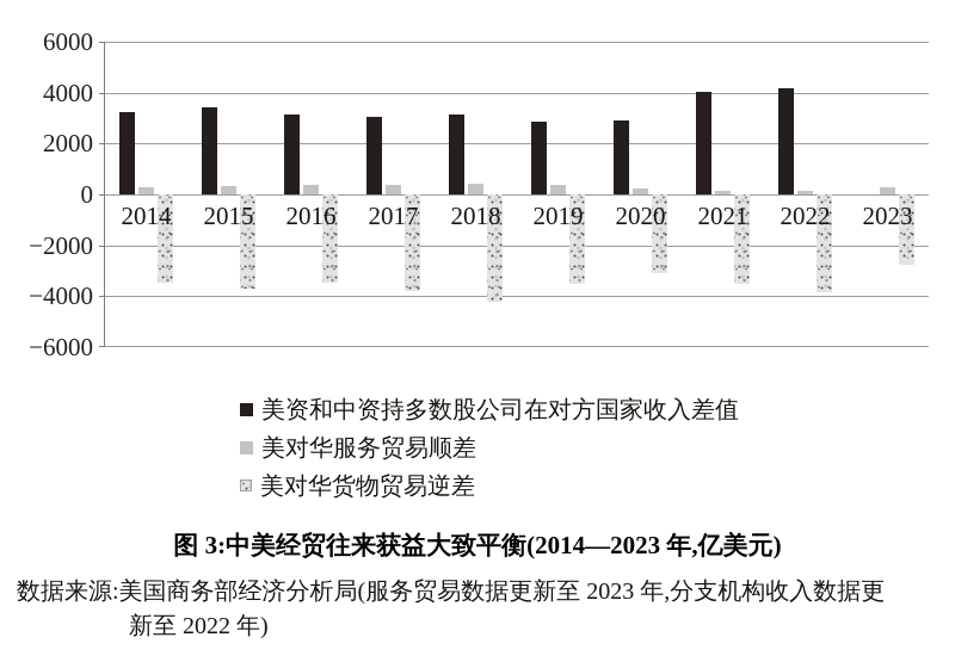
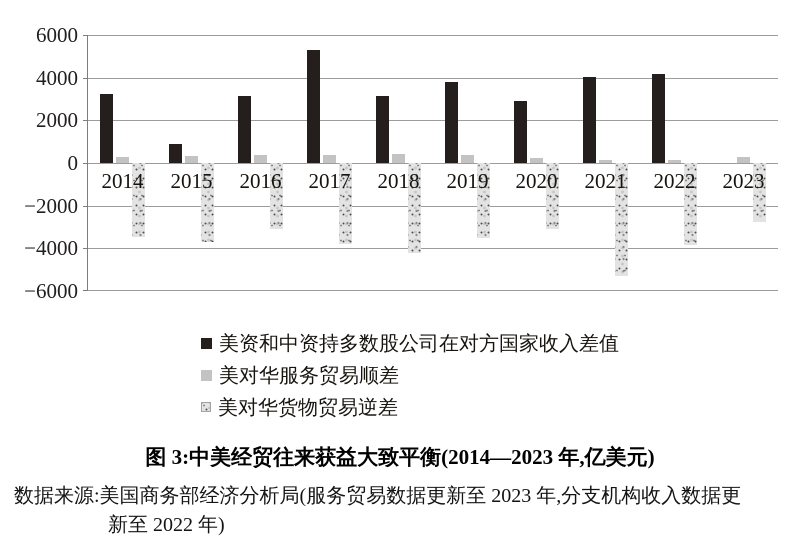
美资和中资持多数股公司在对方国家收入差值/2015: 3400 -> 900
美对华货物贸易逆差/2016: -3500 -> -3100
美资和中资持多数股公司在对方国家收入差值/2017: 3000 -> 5300
美资和中资持多数股公司在对方国家收入差值/2019: 2800 -> 3800
美对华货物贸易逆差/2021: -3500 -> -5300
